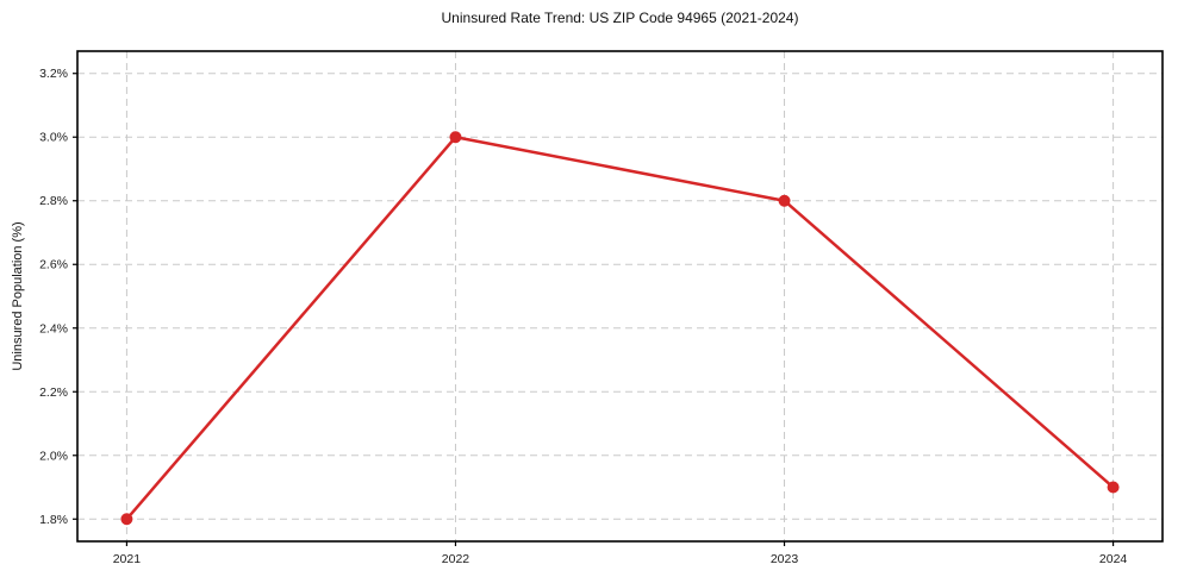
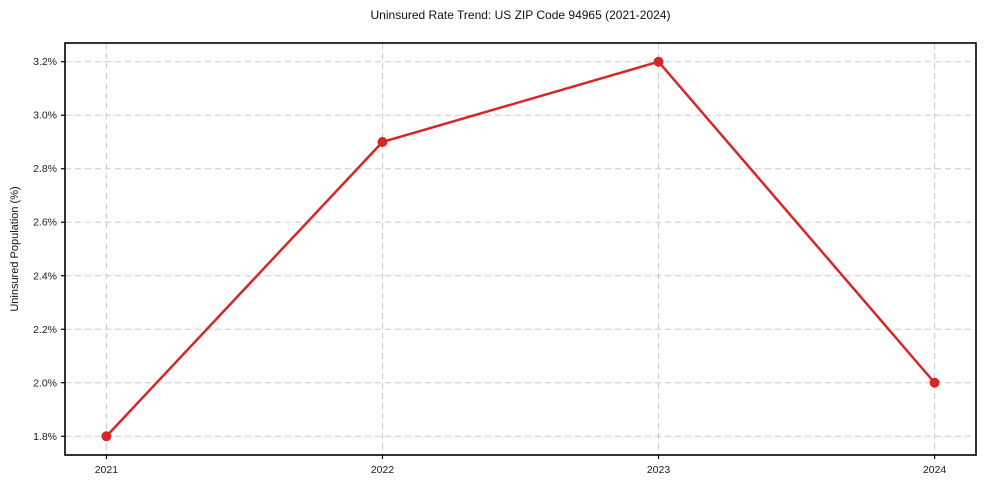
2022: 3.0% -> 2.9%
2023: 2.8% -> 3.2%
2024: 1.9% -> 2.0%
